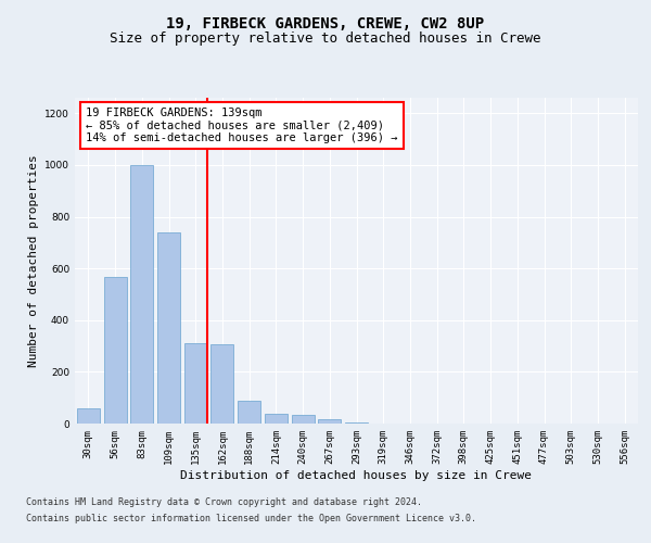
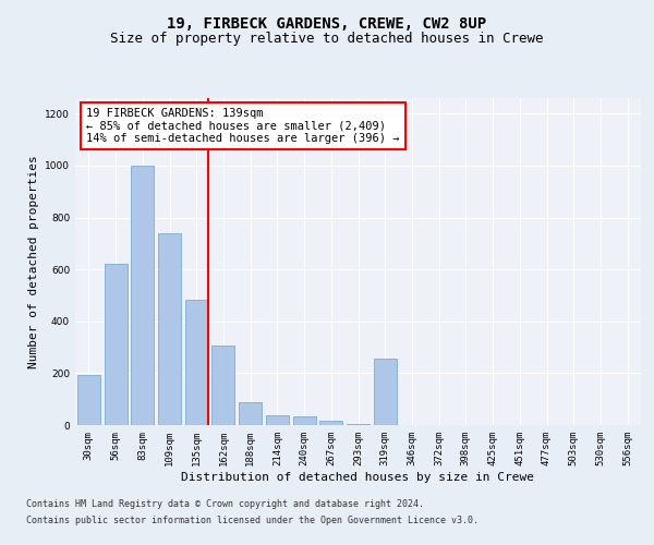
30sqm: 60 -> 195
56sqm: 565 -> 620
135sqm: 310 -> 485
319sqm: 1 -> 255
